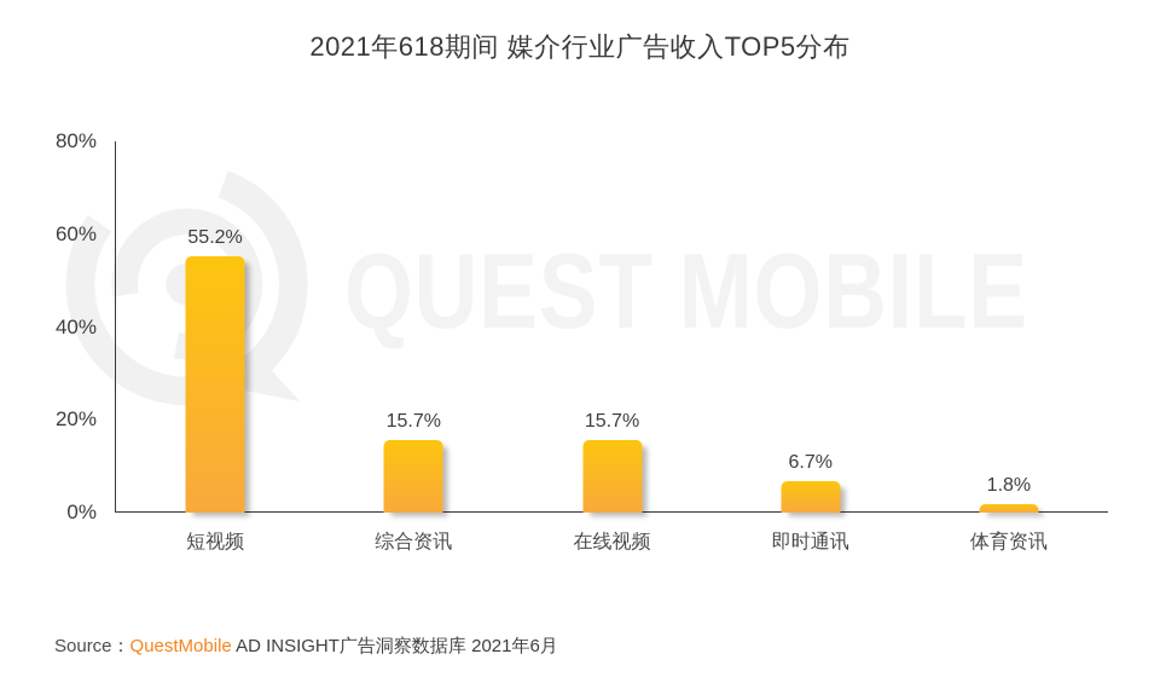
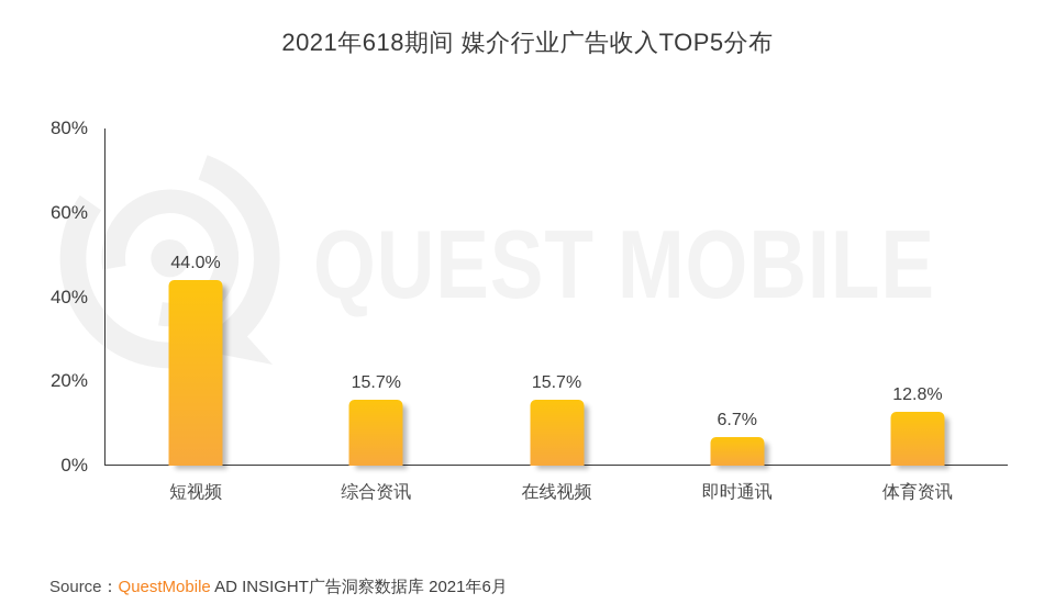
短视频: 55.2% -> 44.0%
体育资讯: 1.8% -> 12.8%
